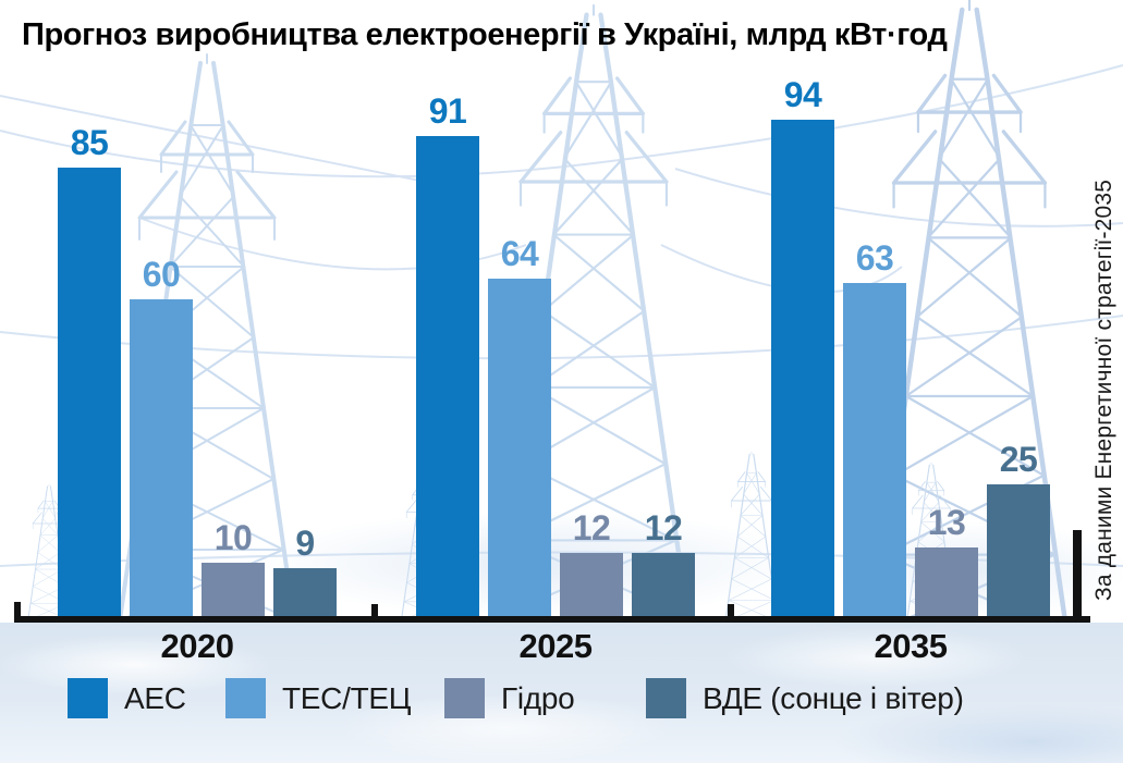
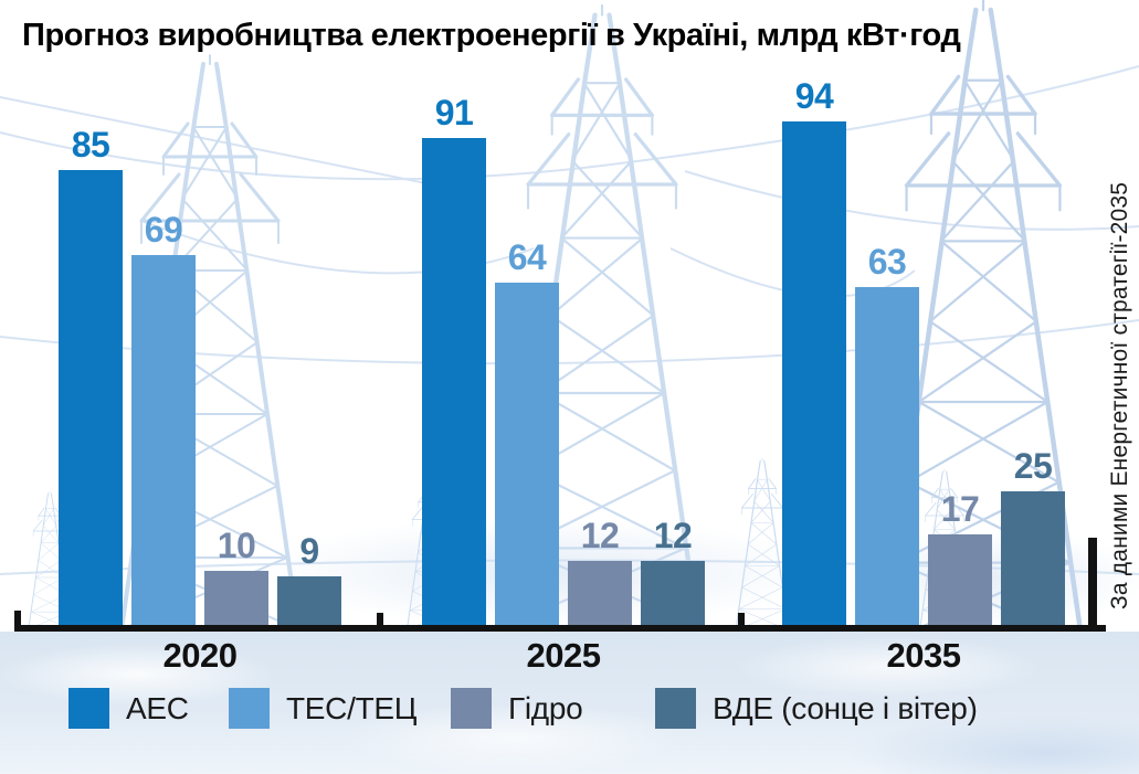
ТЕС/ТЕЦ/2020: 60 -> 69
Гідро/2035: 13 -> 17
